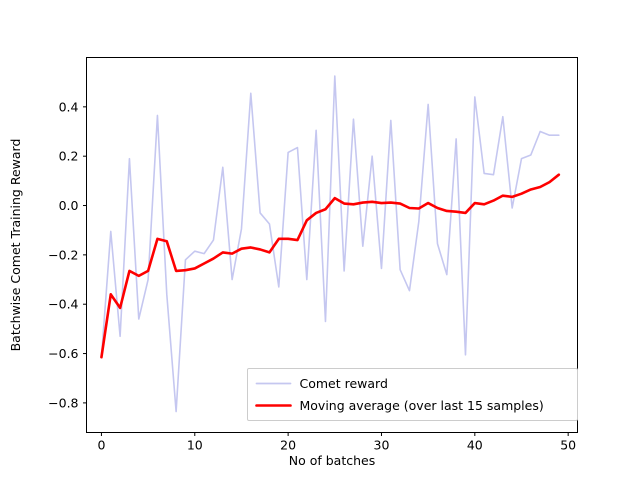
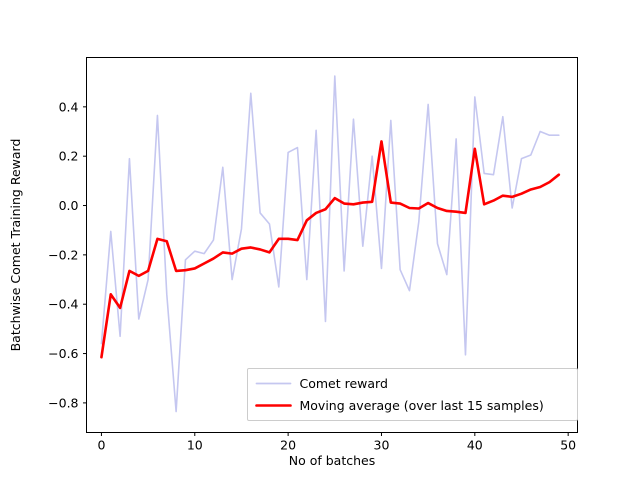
Comet reward/0: -0.61 -> -0.56
Moving average (over last 15 samples)/30: 0.01 -> 0.26
Moving average (over last 15 samples)/40: 0.01 -> 0.23
